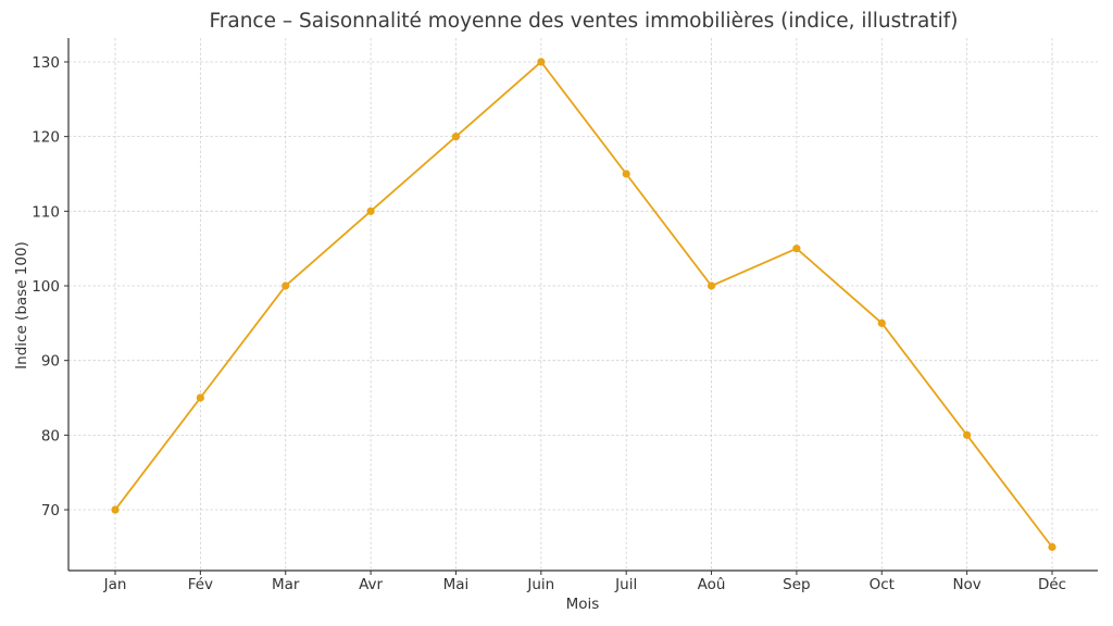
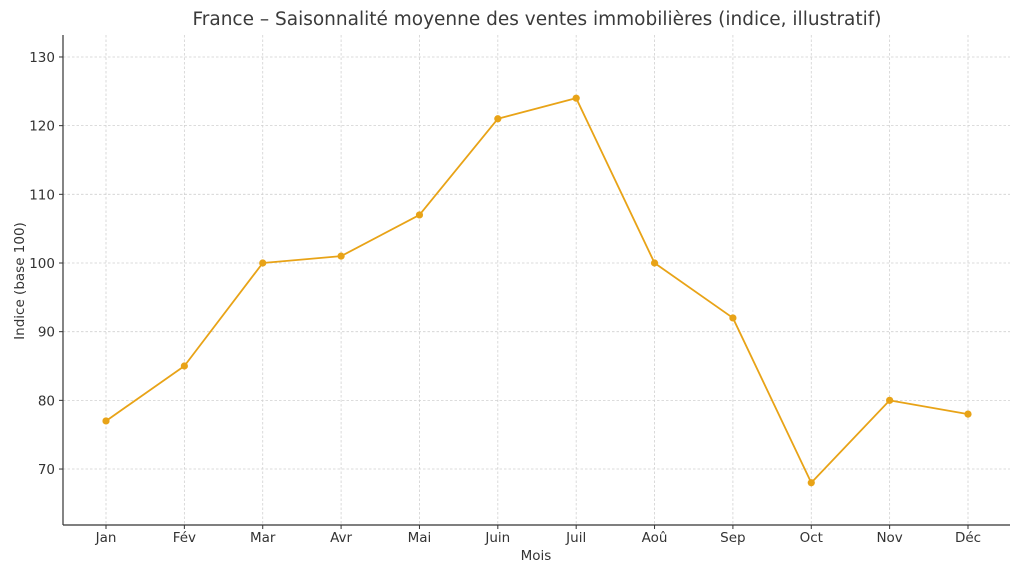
Jan: 70 -> 77
Avr: 110 -> 101
Mai: 120 -> 107
Juin: 130 -> 121
Juil: 115 -> 124
Sep: 105 -> 92
Oct: 95 -> 68
Déc: 65 -> 78
